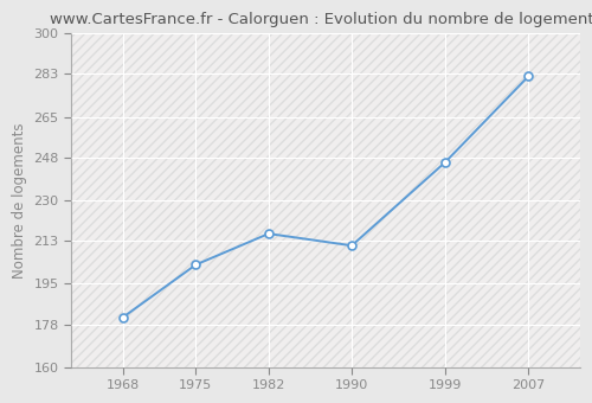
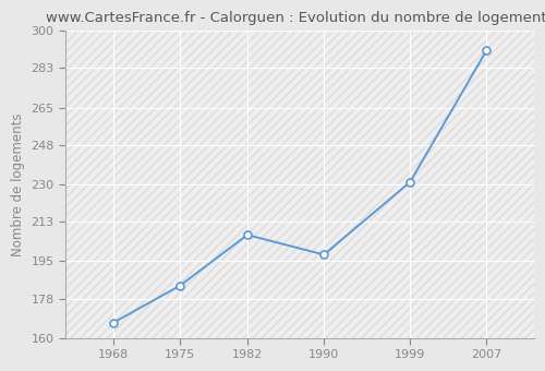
1968: 181 -> 167
1975: 203 -> 184
1982: 216 -> 207
1990: 211 -> 198
1999: 246 -> 231
2007: 282 -> 291
